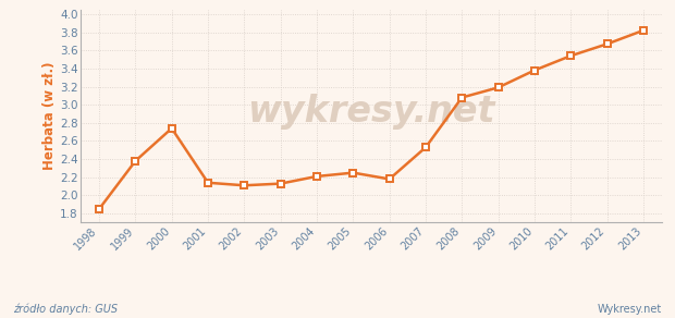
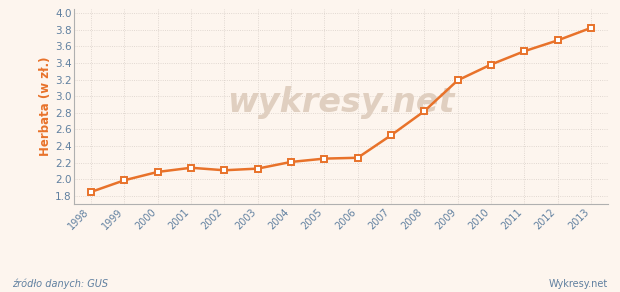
1999: 2.38 -> 1.99
2000: 2.74 -> 2.09
2006: 2.18 -> 2.26
2008: 3.08 -> 2.82
